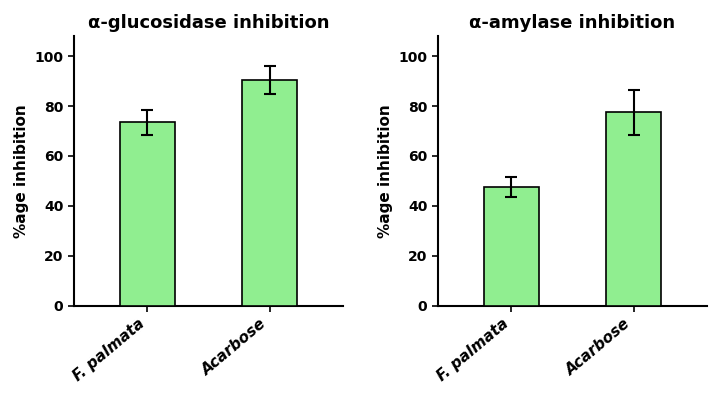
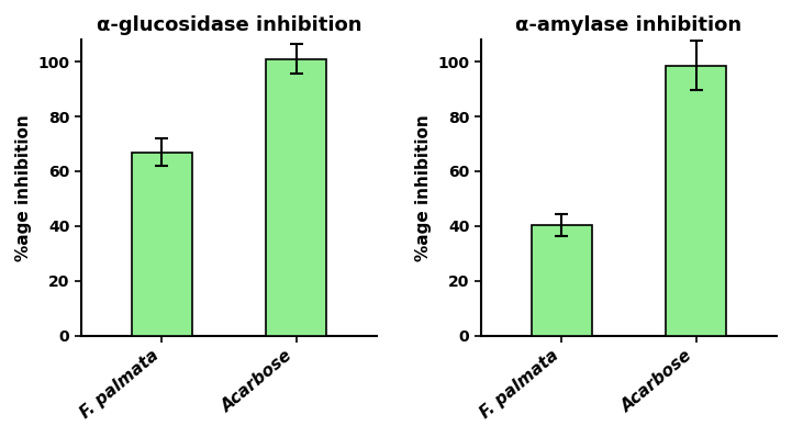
α-glucosidase inhibition/F. palmata: 73.5 -> 67.0
α-glucosidase inhibition/Acarbose: 90.5 -> 101.0
α-amylase inhibition/F. palmata: 47.5 -> 40.5
α-amylase inhibition/Acarbose: 77.5 -> 98.5
